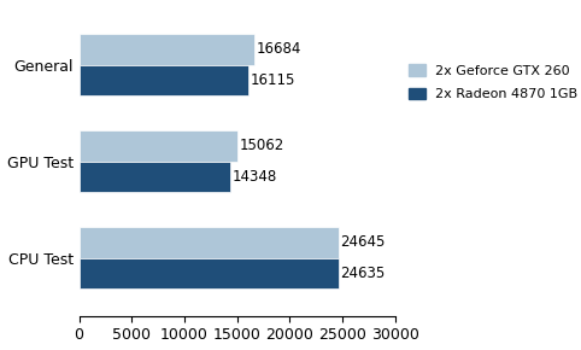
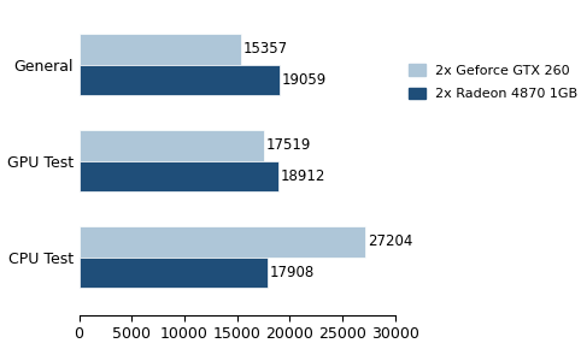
2x Geforce GTX 260/General: 16684 -> 15357
2x Radeon 4870 1GB/General: 16115 -> 19059
2x Geforce GTX 260/GPU Test: 15062 -> 17519
2x Radeon 4870 1GB/GPU Test: 14348 -> 18912
2x Geforce GTX 260/CPU Test: 24645 -> 27204
2x Radeon 4870 1GB/CPU Test: 24635 -> 17908
